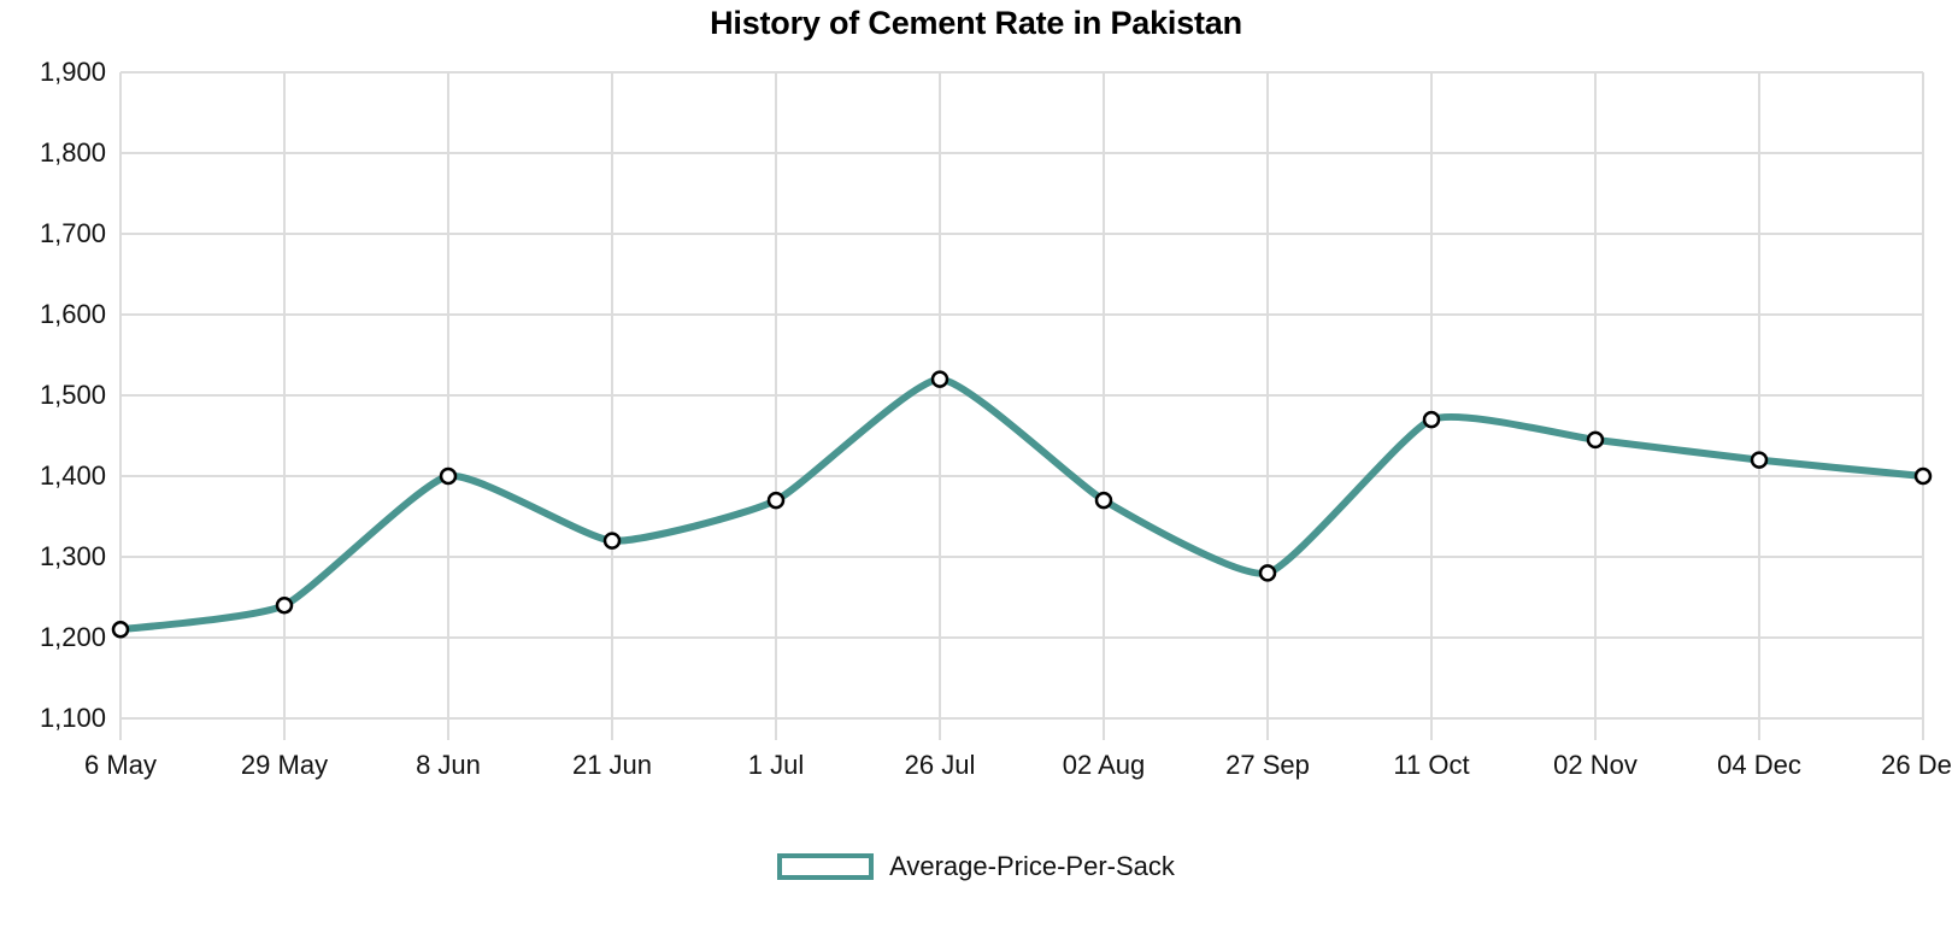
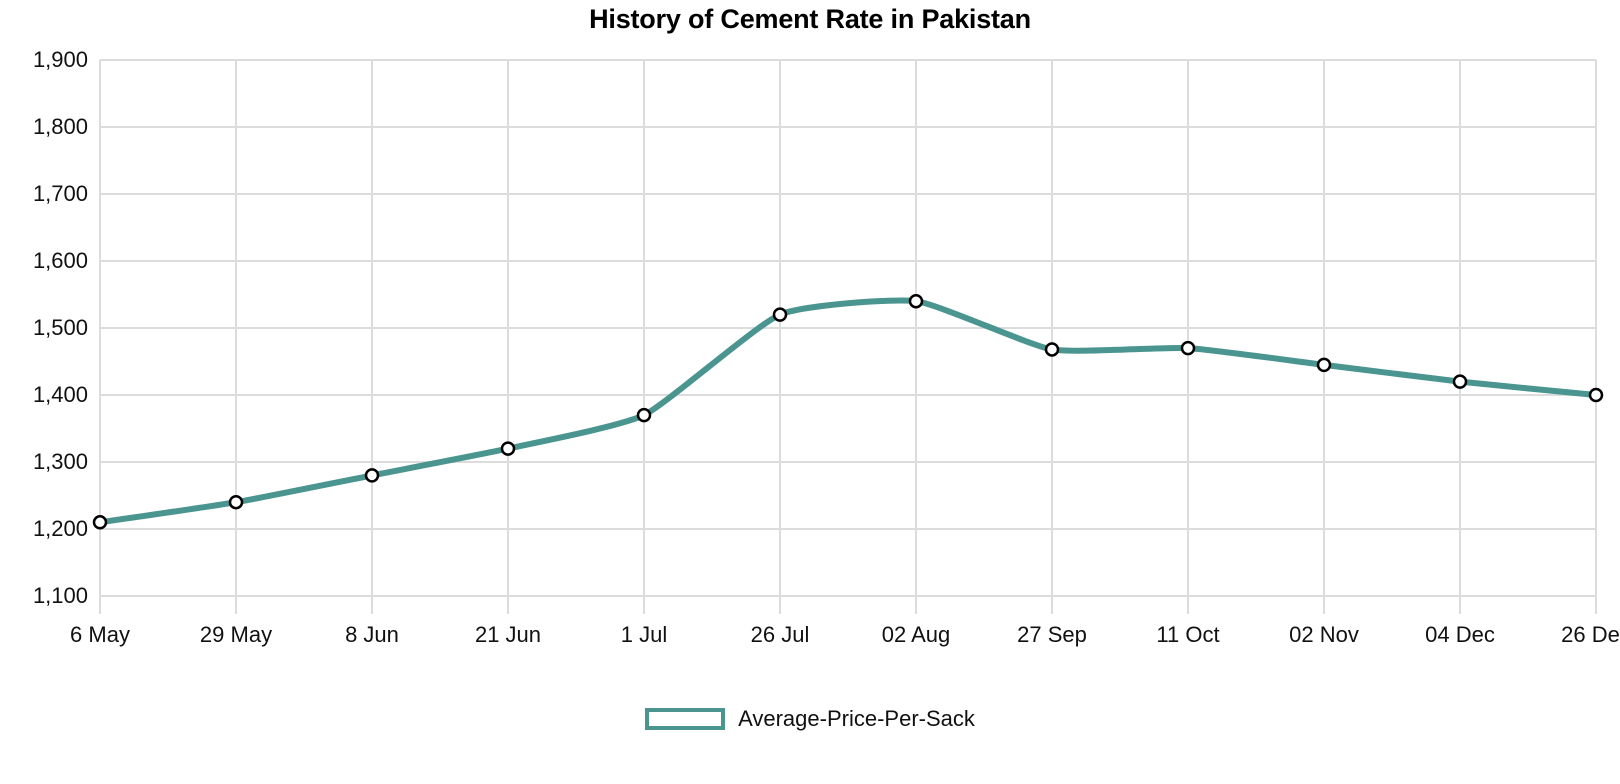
8 Jun: 1400 -> 1280
02 Aug: 1370 -> 1540
27 Sep: 1280 -> 1470
